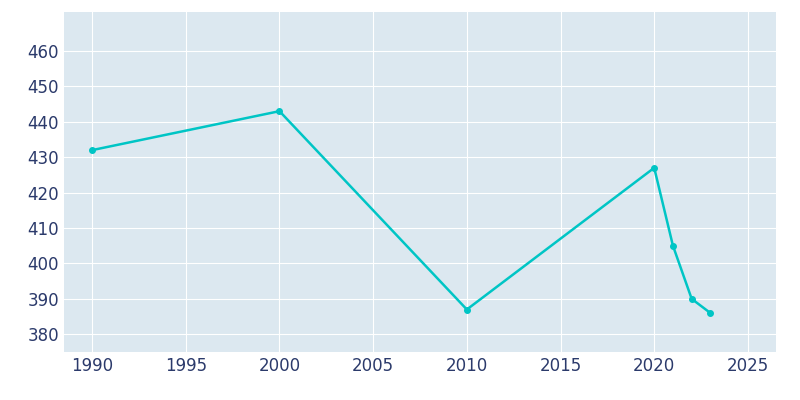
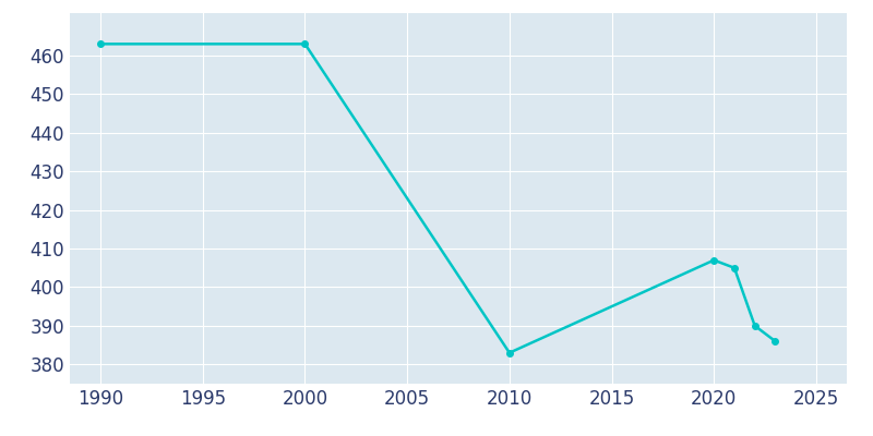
1990: 432 -> 463
2000: 443 -> 463
2010: 387 -> 383
2020: 427 -> 407
